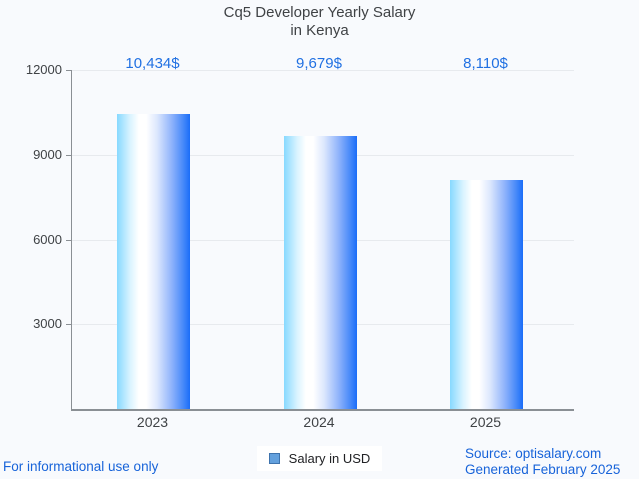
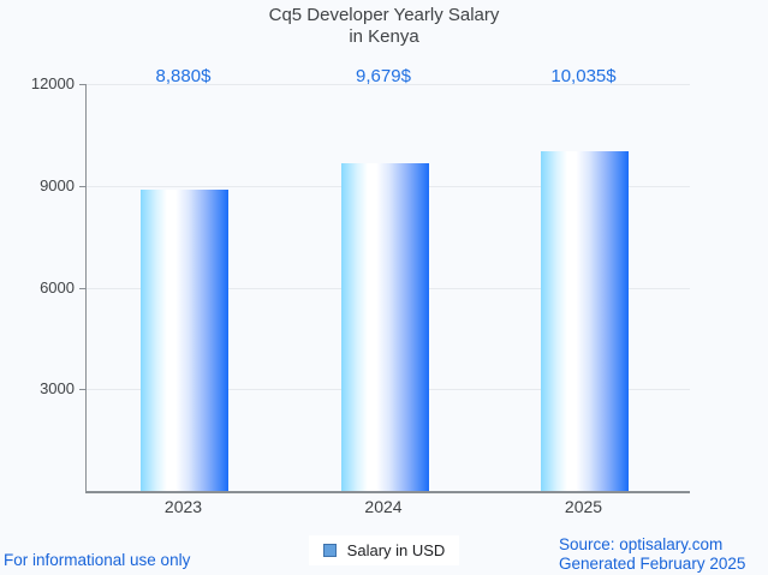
2023: 10,434 -> 8,880
2025: 8,110 -> 10,035
